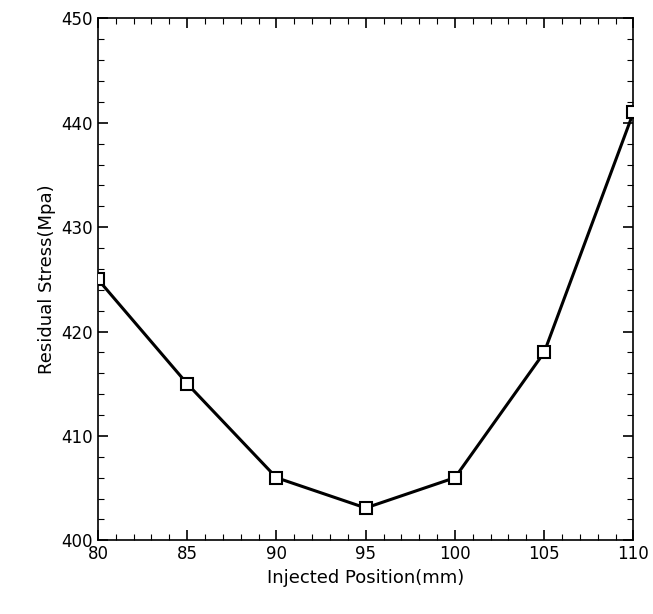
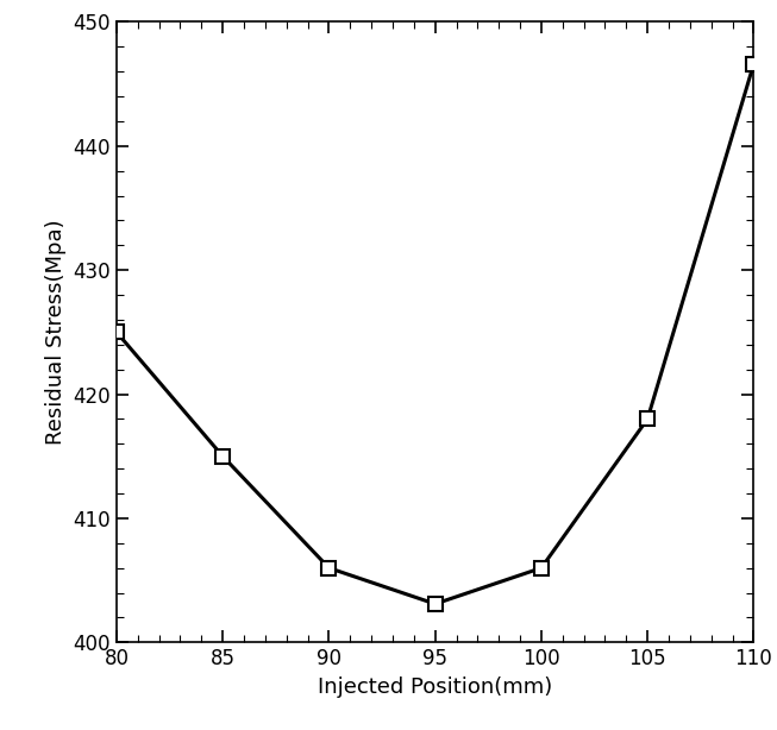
110: 441.0 -> 446.6
